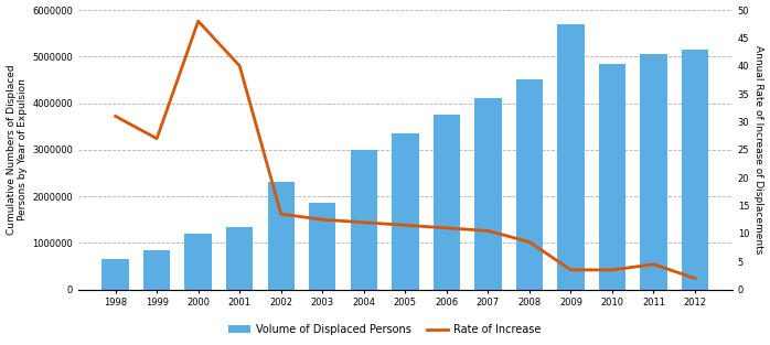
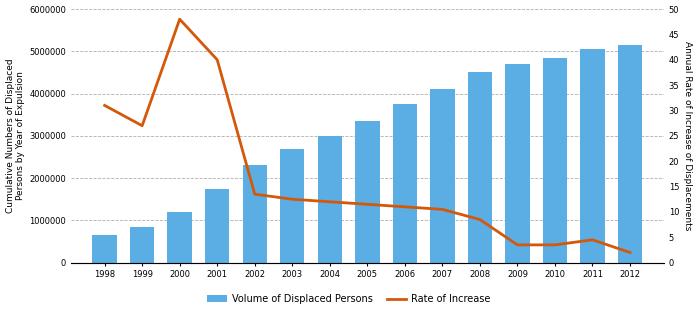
Volume of Displaced Persons/2001: 1350000 -> 1750000
Volume of Displaced Persons/2003: 1850000 -> 2700000
Volume of Displaced Persons/2009: 5700000 -> 4700000
